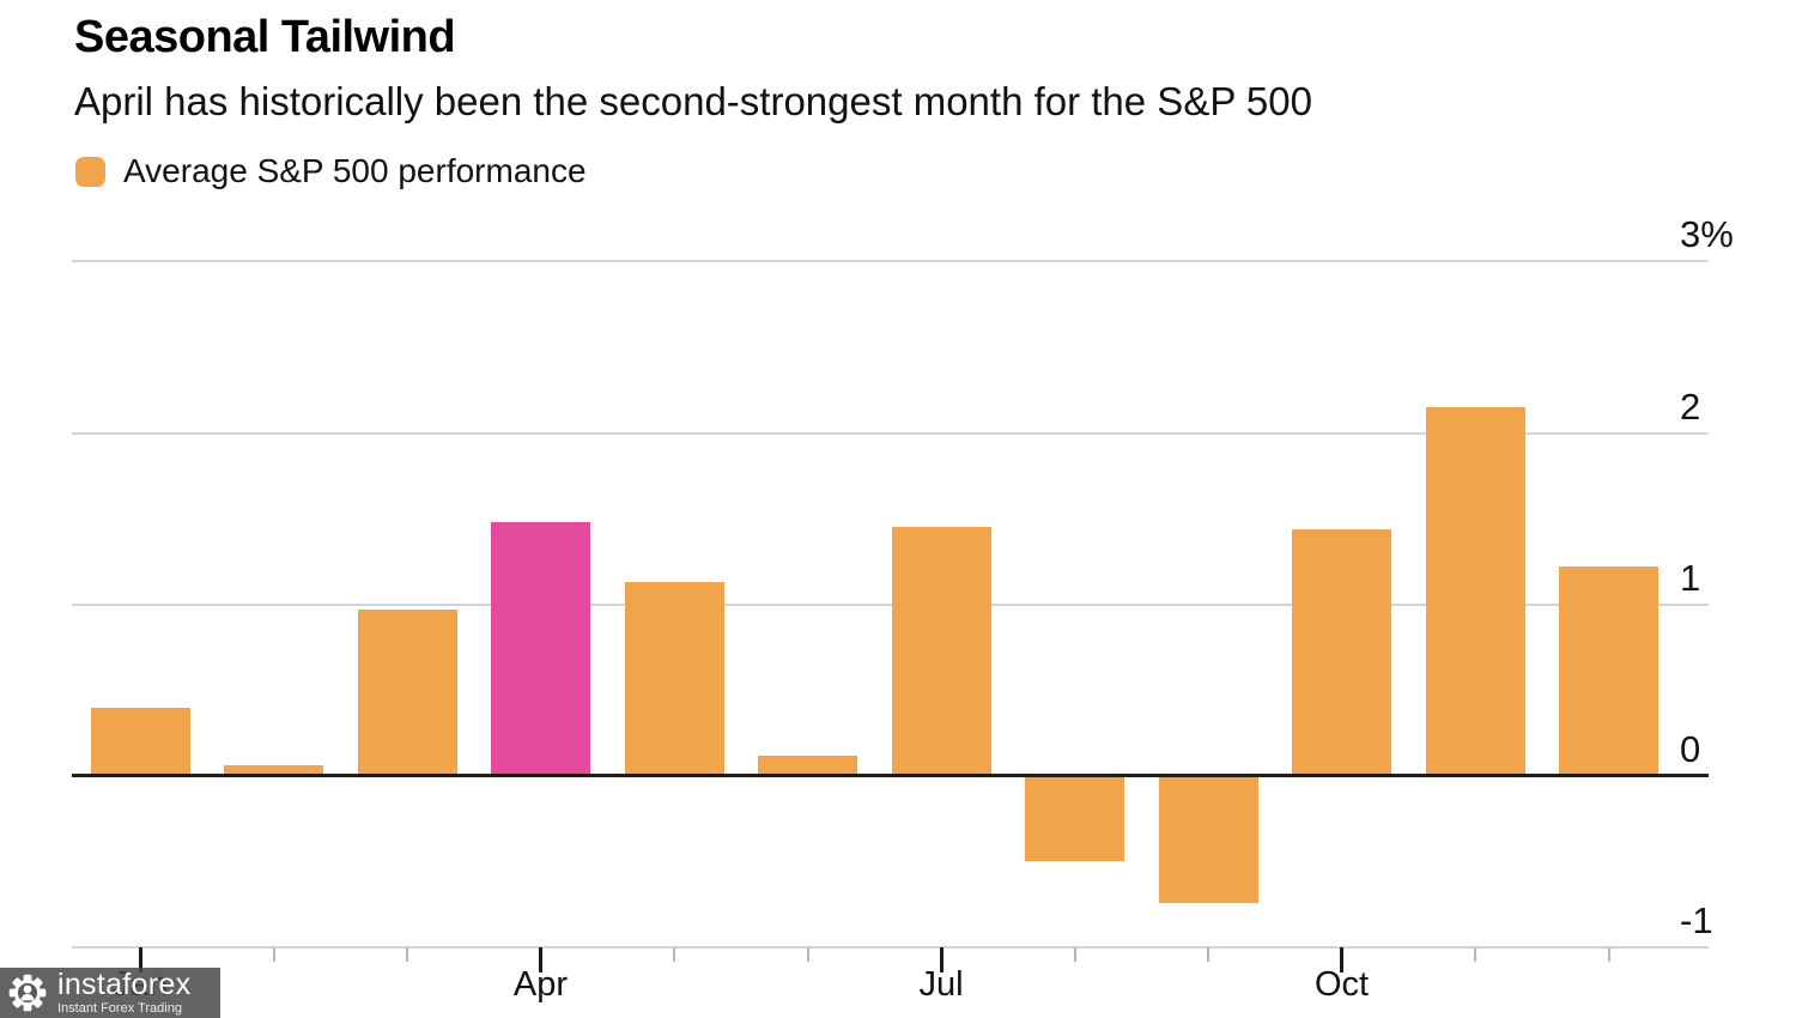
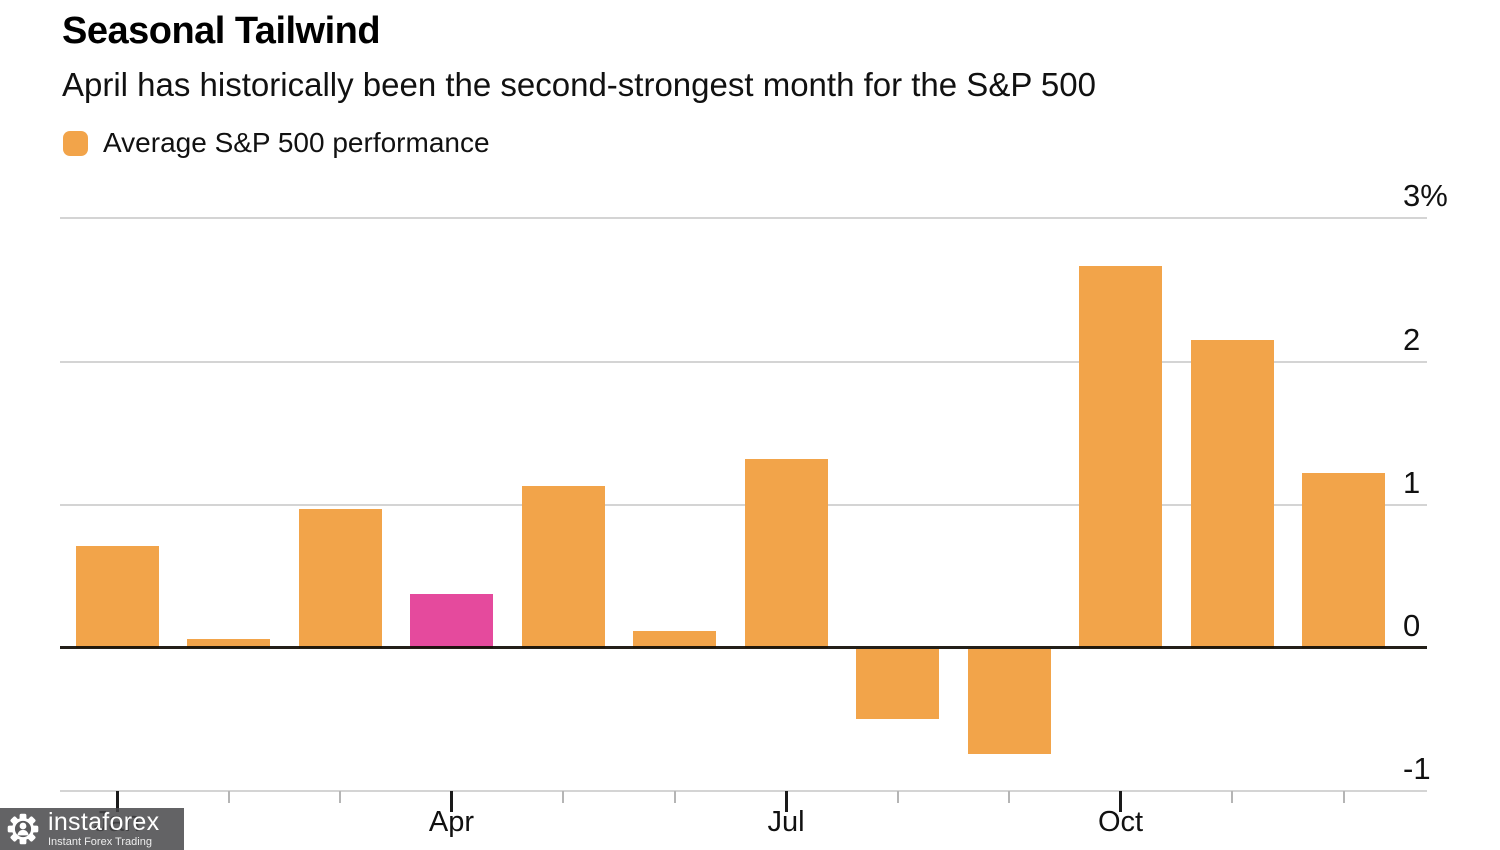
Jan: 0.40% -> 0.71%
Apr: 1.48% -> 0.38%
Jul: 1.45% -> 1.32%
Oct: 1.44% -> 2.67%
